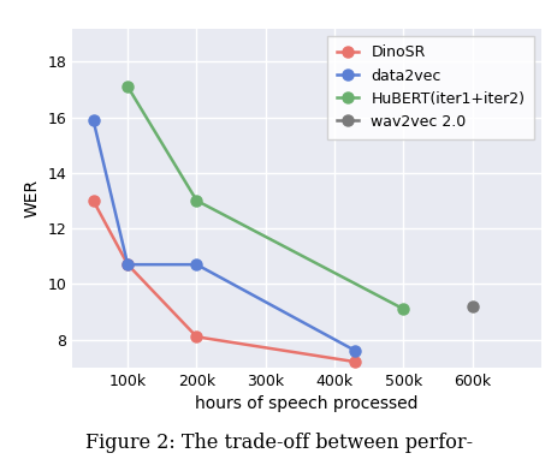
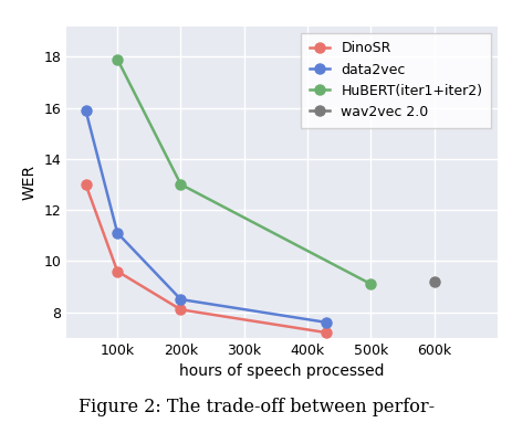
DinoSR/100k: 10.7 -> 9.6
data2vec/100k: 10.7 -> 11.1
HuBERT(iter1+iter2)/100k: 17.1 -> 17.9
data2vec/200k: 10.7 -> 8.5
